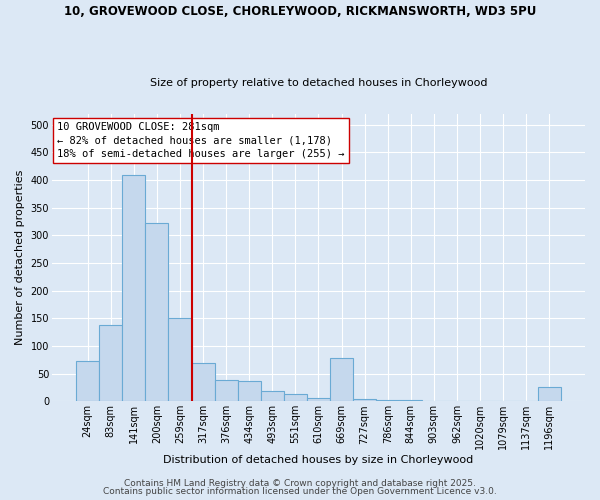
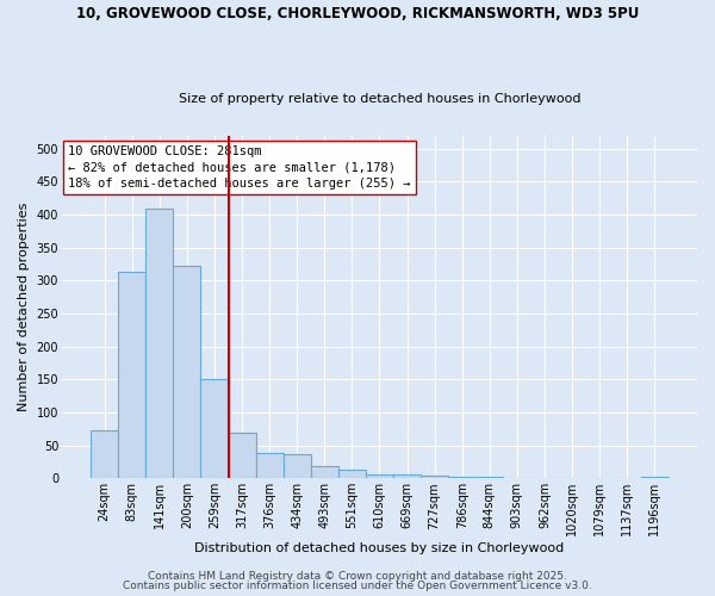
83sqm: 138 -> 313
669sqm: 78 -> 6
1196sqm: 26 -> 3
